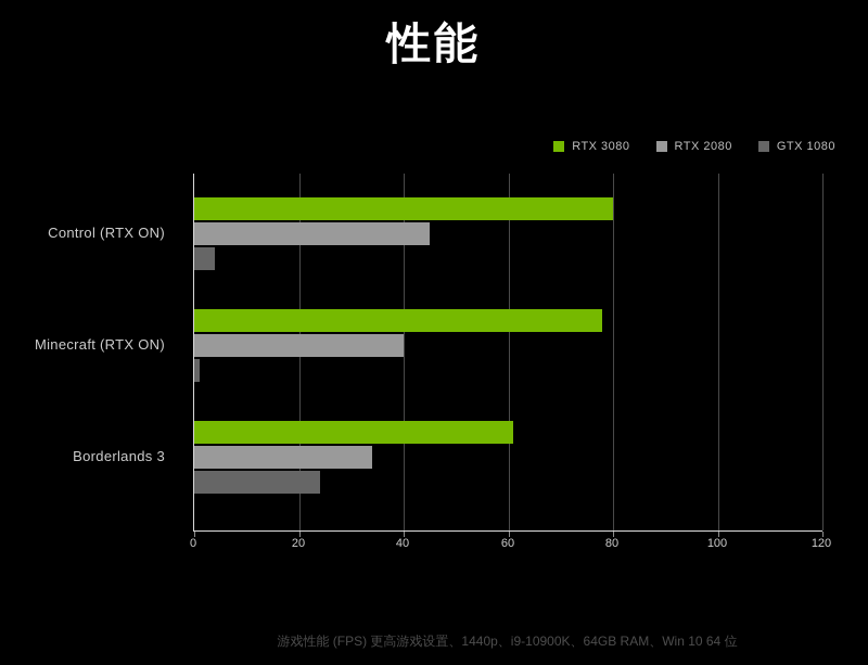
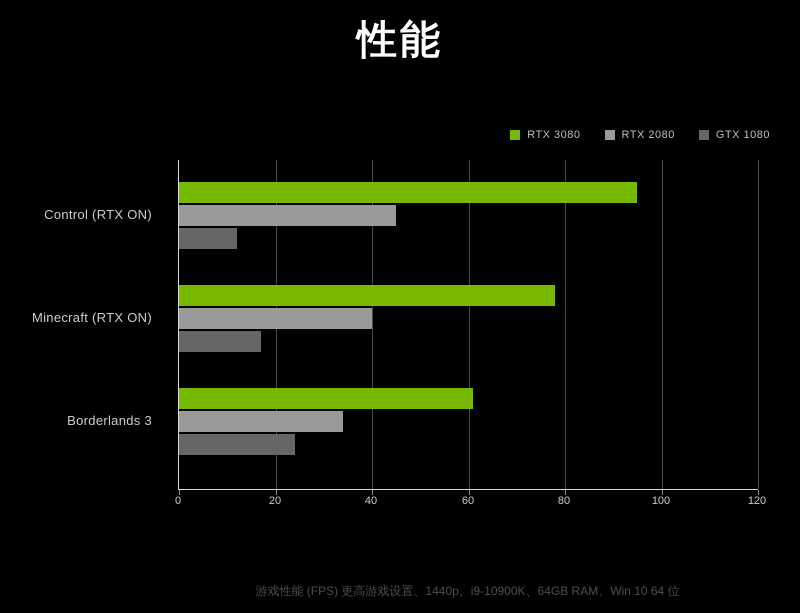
RTX 3080/Control (RTX ON): 80 -> 95
GTX 1080/Control (RTX ON): 4 -> 12
GTX 1080/Minecraft (RTX ON): 1 -> 17
